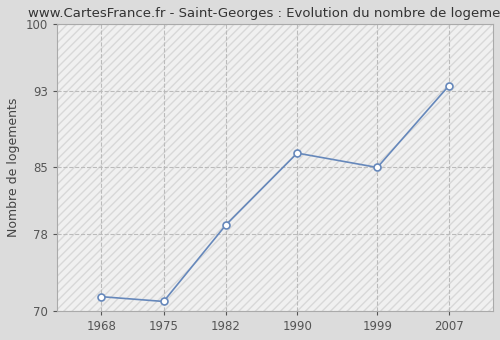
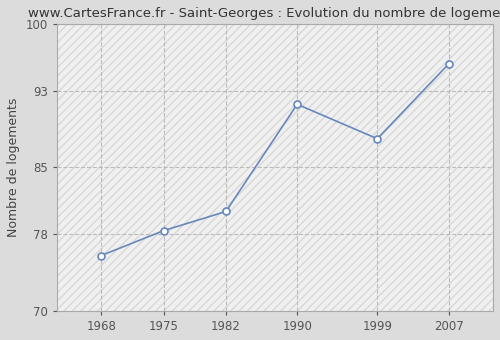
1968: 71.5 -> 75.8
1975: 71.0 -> 78.4
1982: 79.0 -> 80.4
1990: 86.5 -> 91.6
1999: 85.0 -> 88.0
2007: 93.5 -> 95.8
